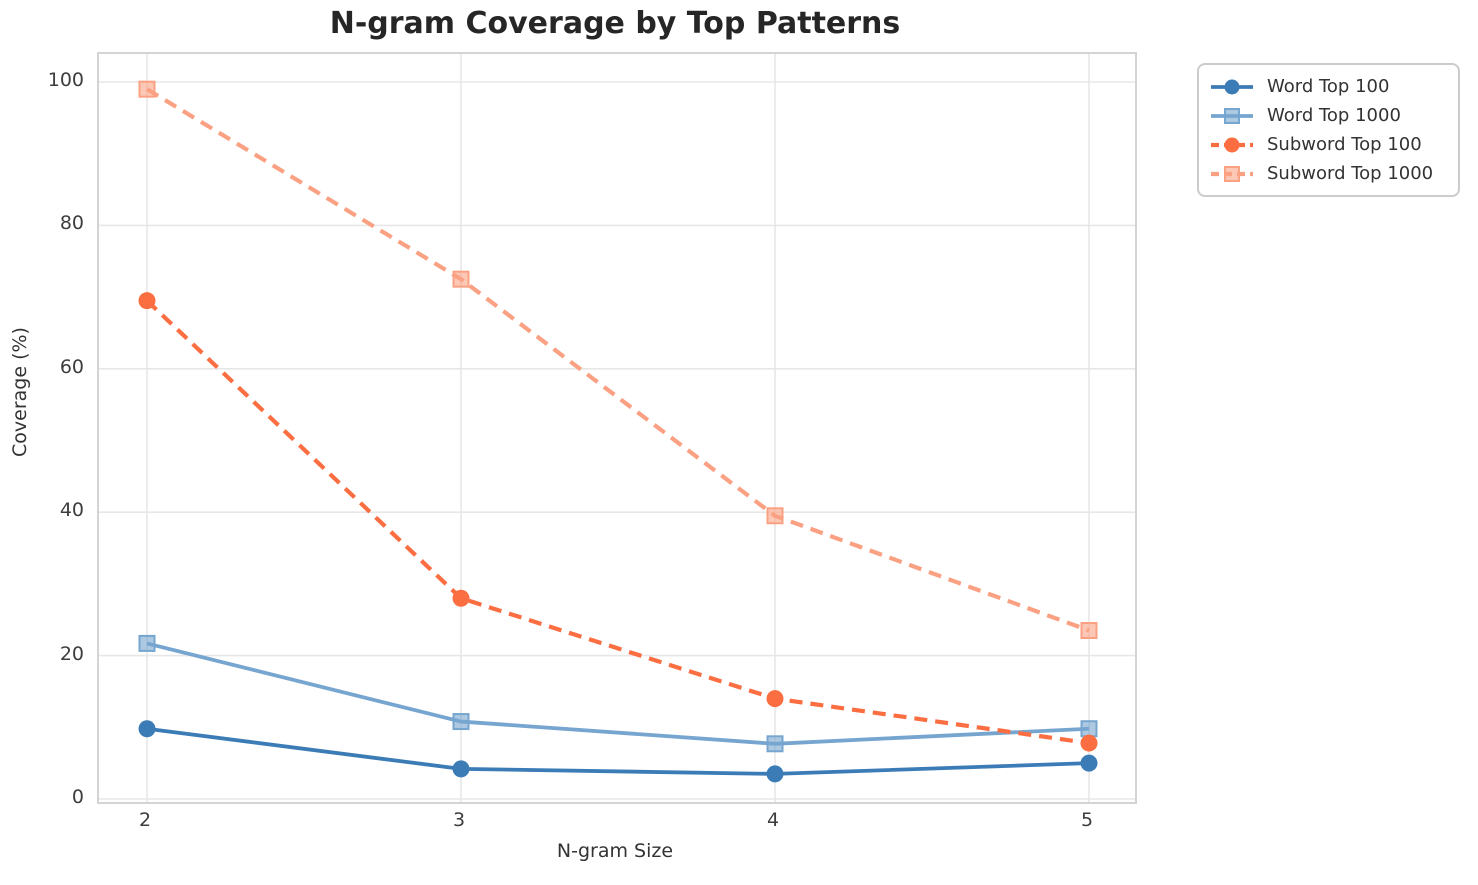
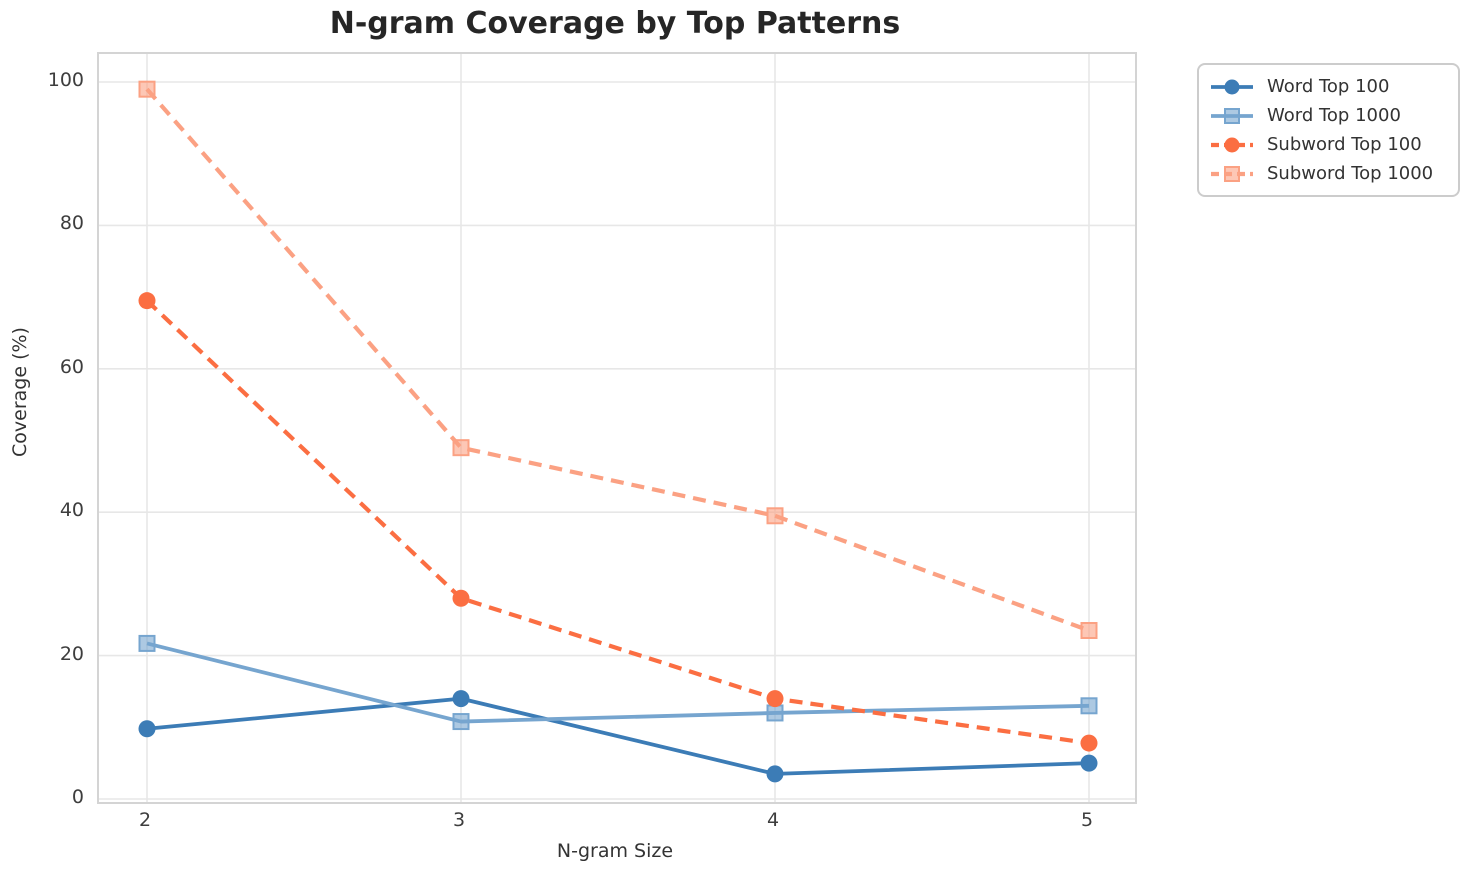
Word Top 100/3: 4 -> 14
Subword Top 1000/3: 72 -> 49
Word Top 1000/4: 8 -> 12
Word Top 1000/5: 10 -> 13
